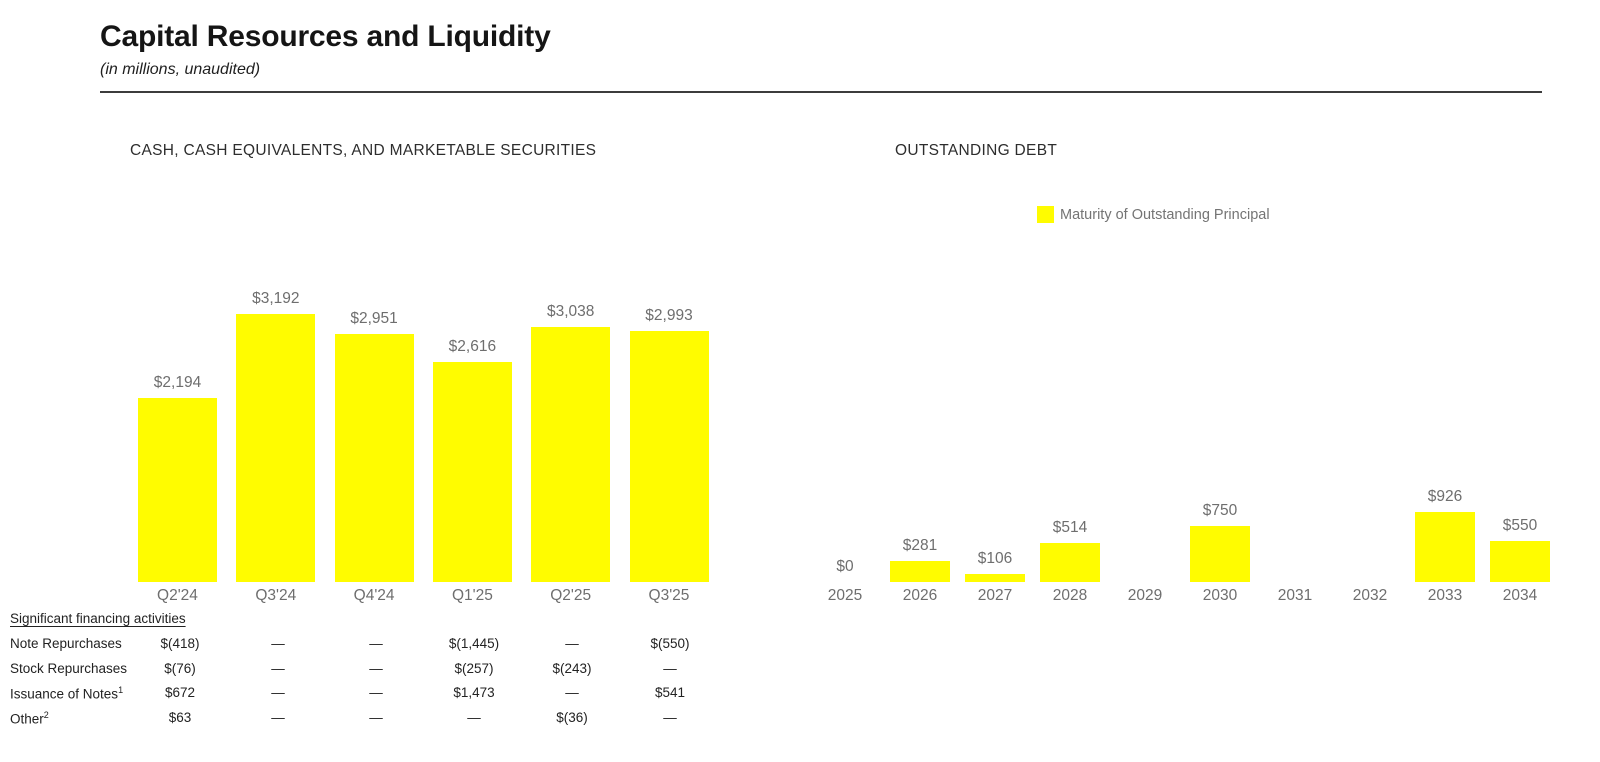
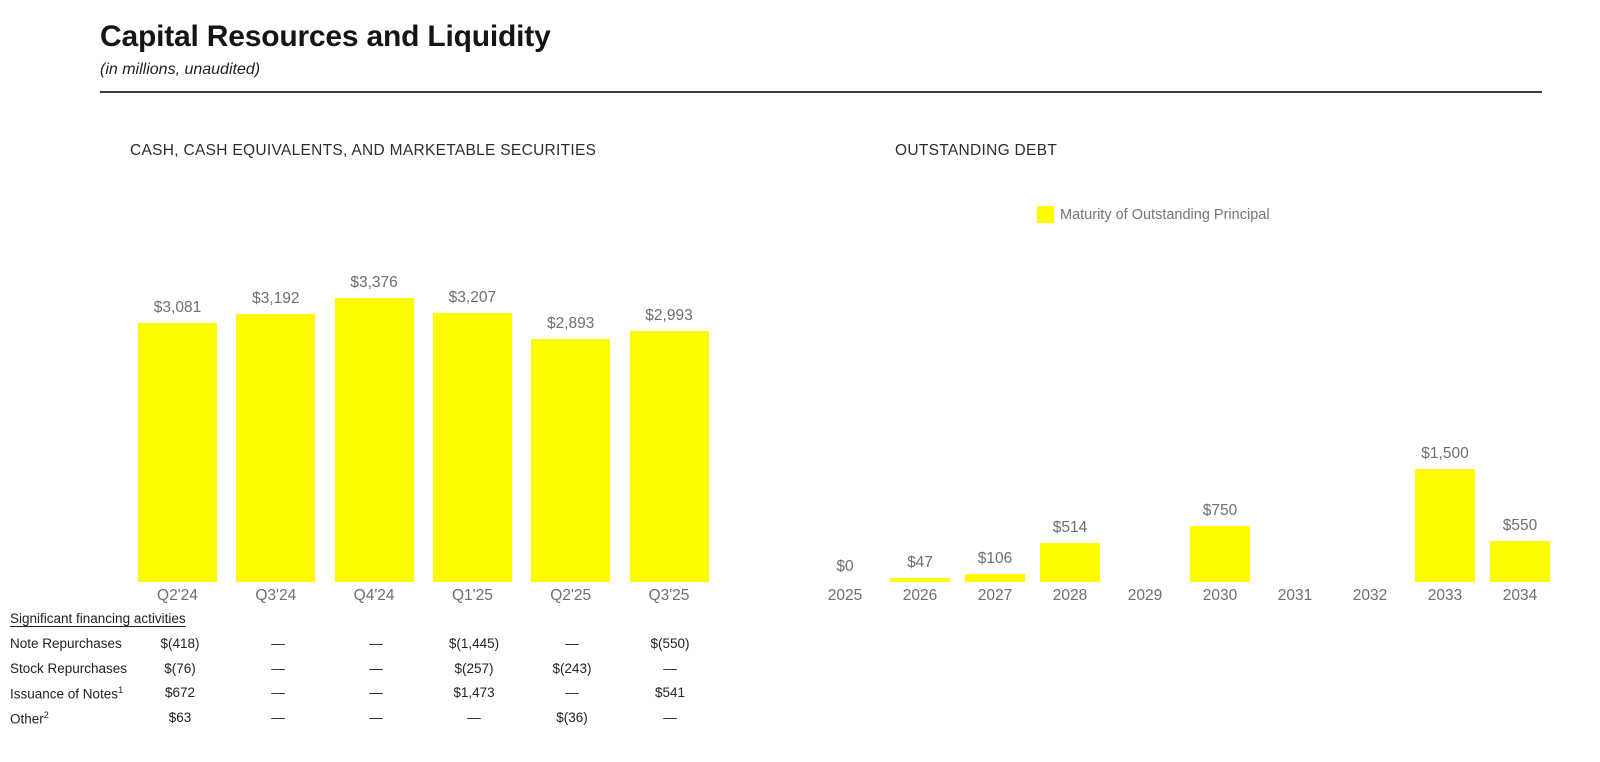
CASH, CASH EQUIVALENTS, AND MARKETABLE SECURITIES/Q2'24: $2,194 -> $3,081
CASH, CASH EQUIVALENTS, AND MARKETABLE SECURITIES/Q4'24: $2,951 -> $3,376
CASH, CASH EQUIVALENTS, AND MARKETABLE SECURITIES/Q1'25: $2,616 -> $3,207
CASH, CASH EQUIVALENTS, AND MARKETABLE SECURITIES/Q2'25: $3,038 -> $2,893
OUTSTANDING DEBT/2026: $281 -> $47
OUTSTANDING DEBT/2033: $926 -> $1,500
